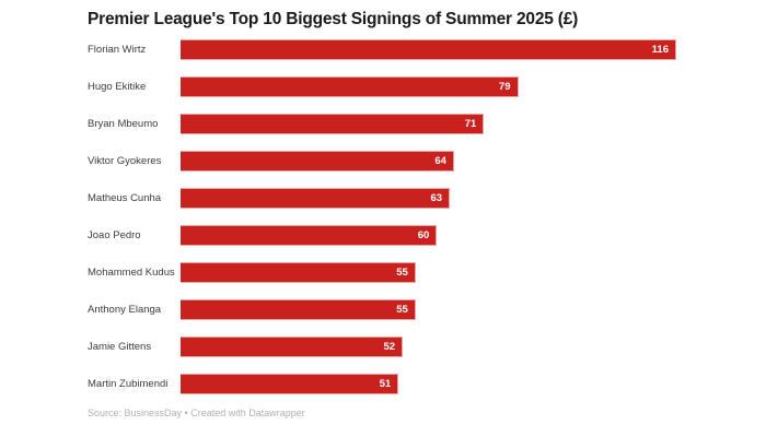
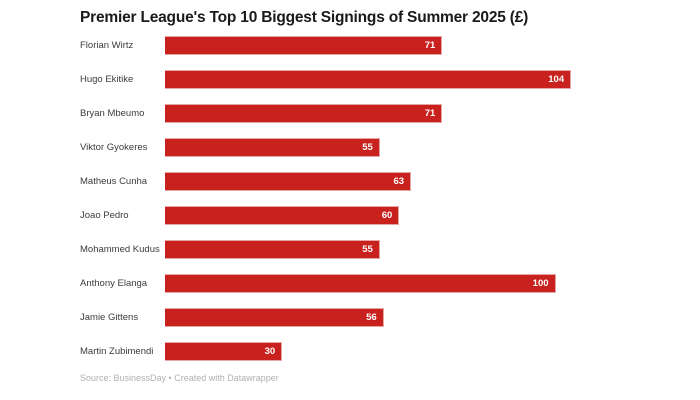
Florian Wirtz: 116 -> 71
Hugo Ekitike: 79 -> 104
Viktor Gyokeres: 64 -> 55
Anthony Elanga: 55 -> 100
Jamie Gittens: 52 -> 56
Martin Zubimendi: 51 -> 30
